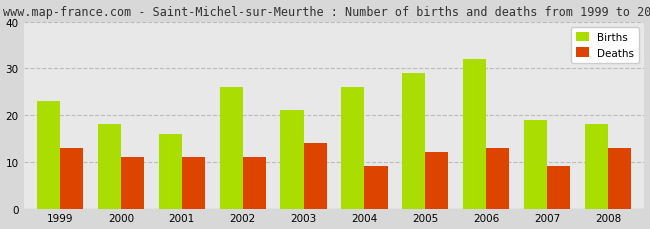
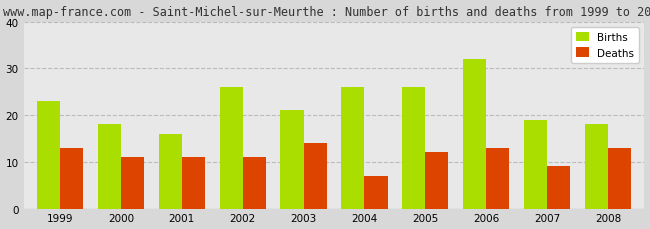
Deaths/2004: 9 -> 7
Births/2005: 29 -> 26
